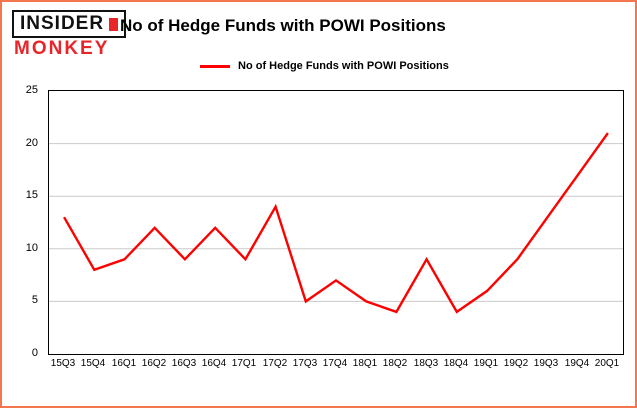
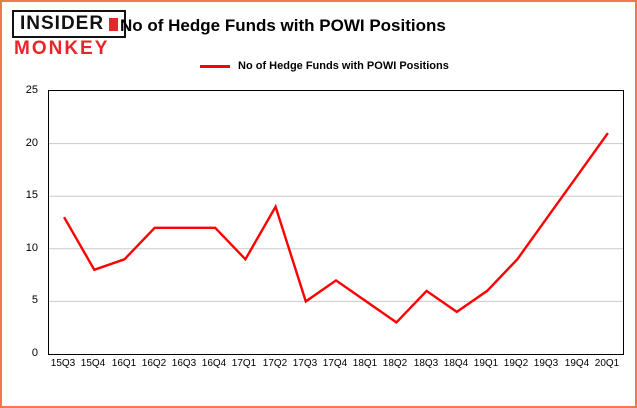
16Q3: 9 -> 12
18Q2: 4 -> 3
18Q3: 9 -> 6
